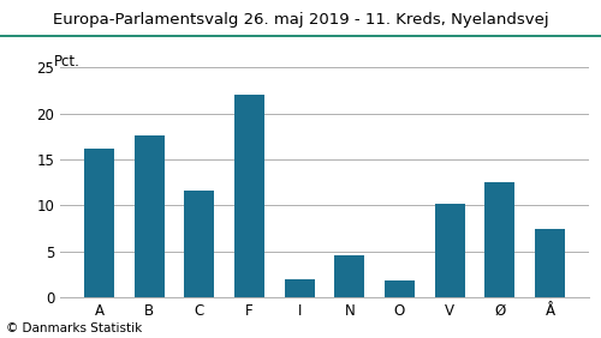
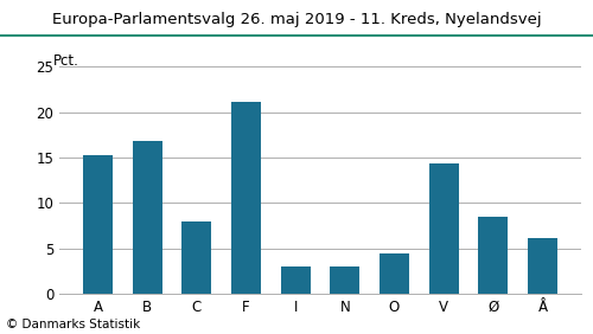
A: 16.2 -> 15.3
B: 17.6 -> 16.8
C: 11.6 -> 8.0
F: 22.0 -> 21.2
I: 2.0 -> 3.0
N: 4.6 -> 3.0
O: 1.8 -> 4.4
V: 10.2 -> 14.3
Ø: 12.6 -> 8.5
Å: 7.4 -> 6.1
